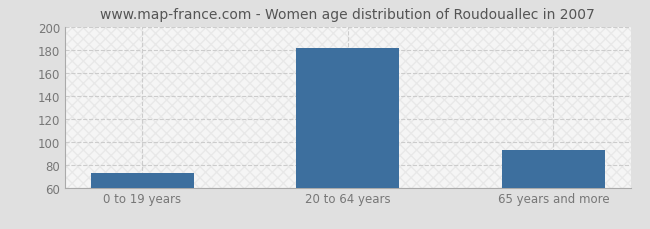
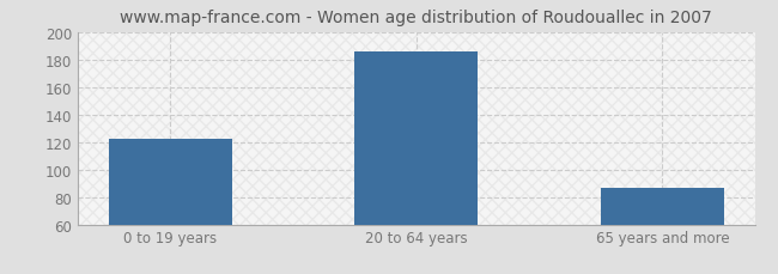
0 to 19 years: 73 -> 122
20 to 64 years: 181 -> 186
65 years and more: 93 -> 87
